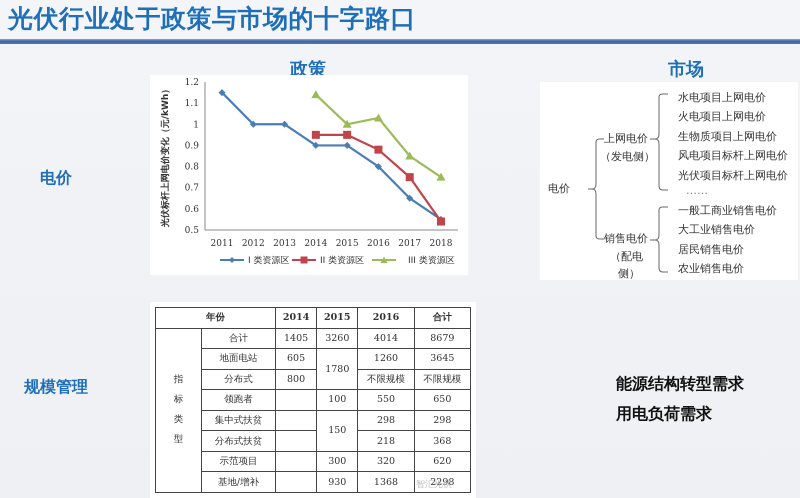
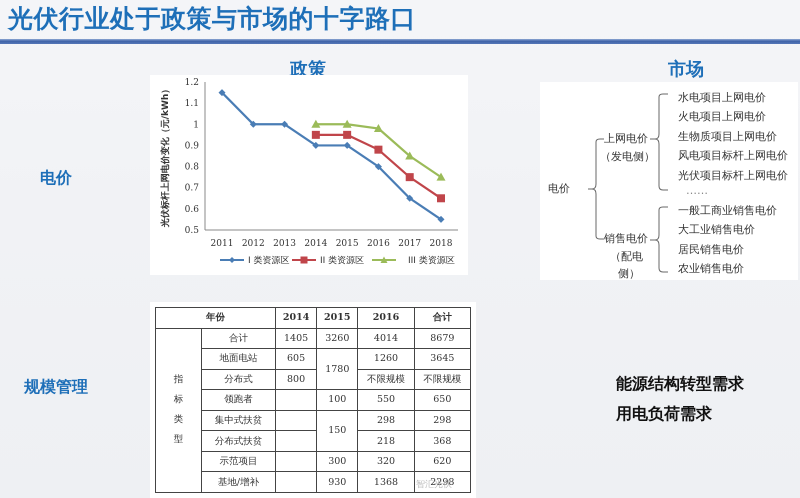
III 类资源区/2014: 1.14 -> 1.00
III 类资源区/2016: 1.03 -> 0.98
II 类资源区/2018: 0.54 -> 0.65
